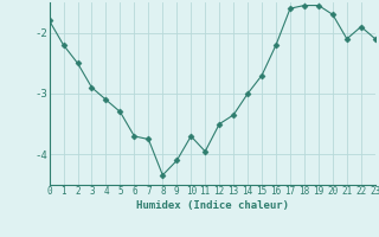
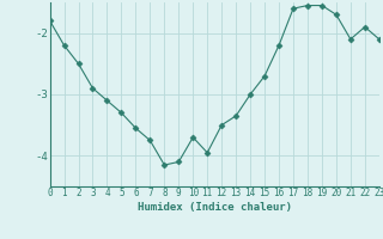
6: -3.70 -> -3.55
8: -4.34 -> -4.15
